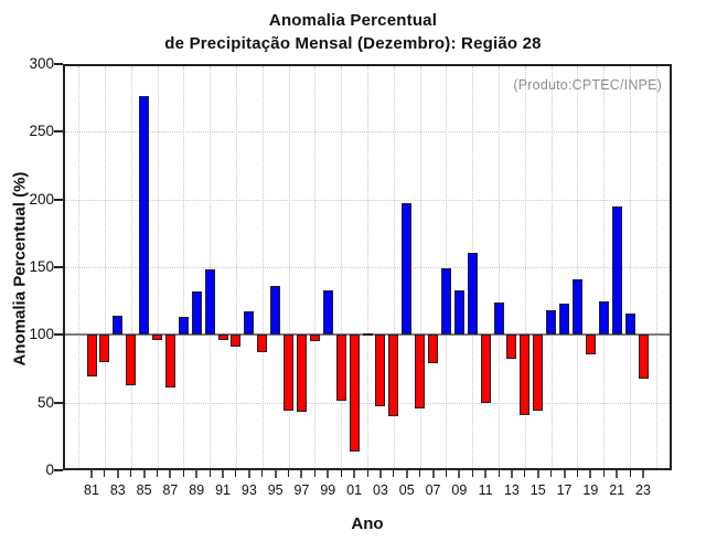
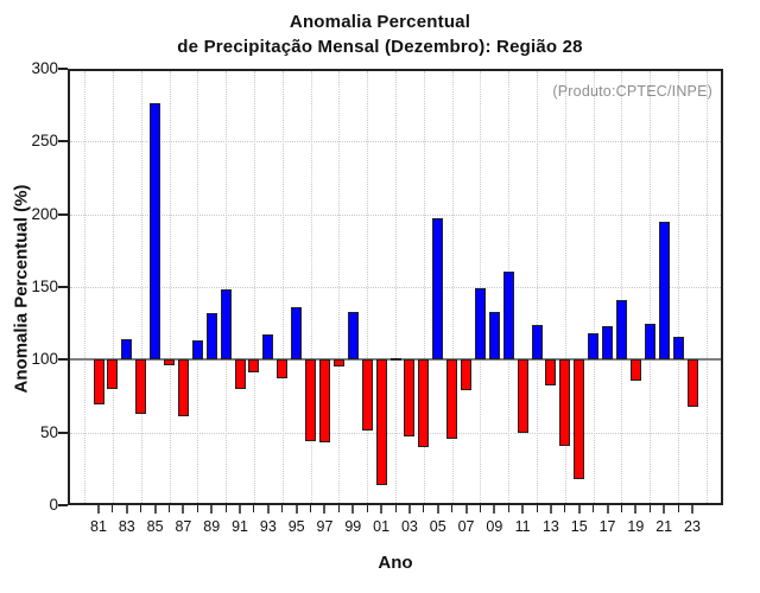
91: 96 -> 80
15: 44 -> 18
